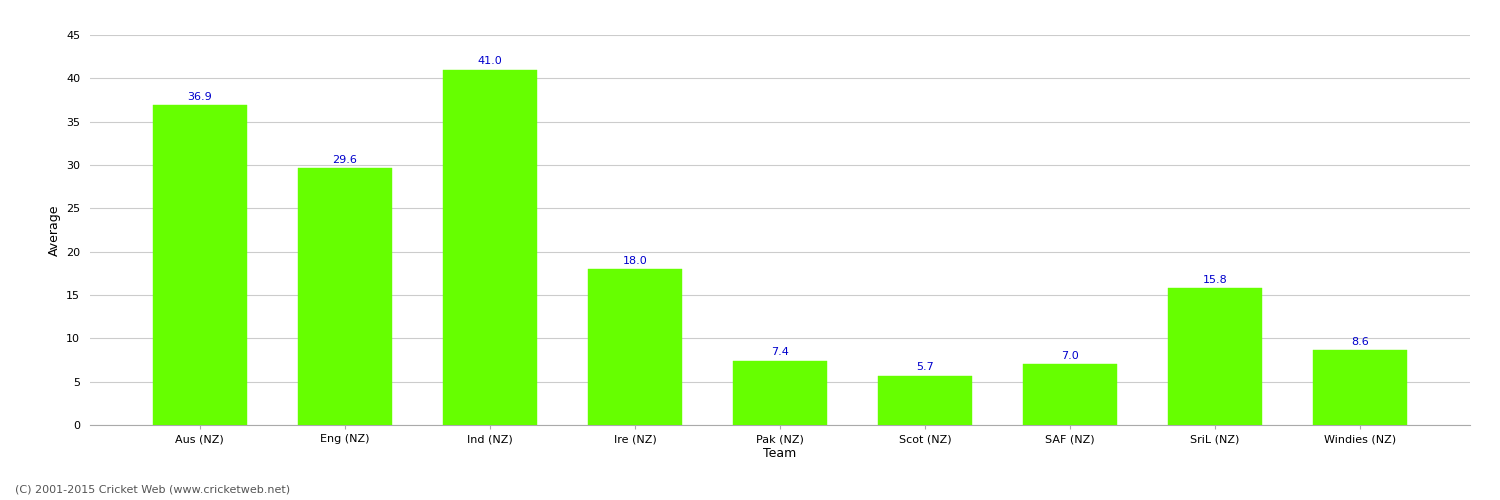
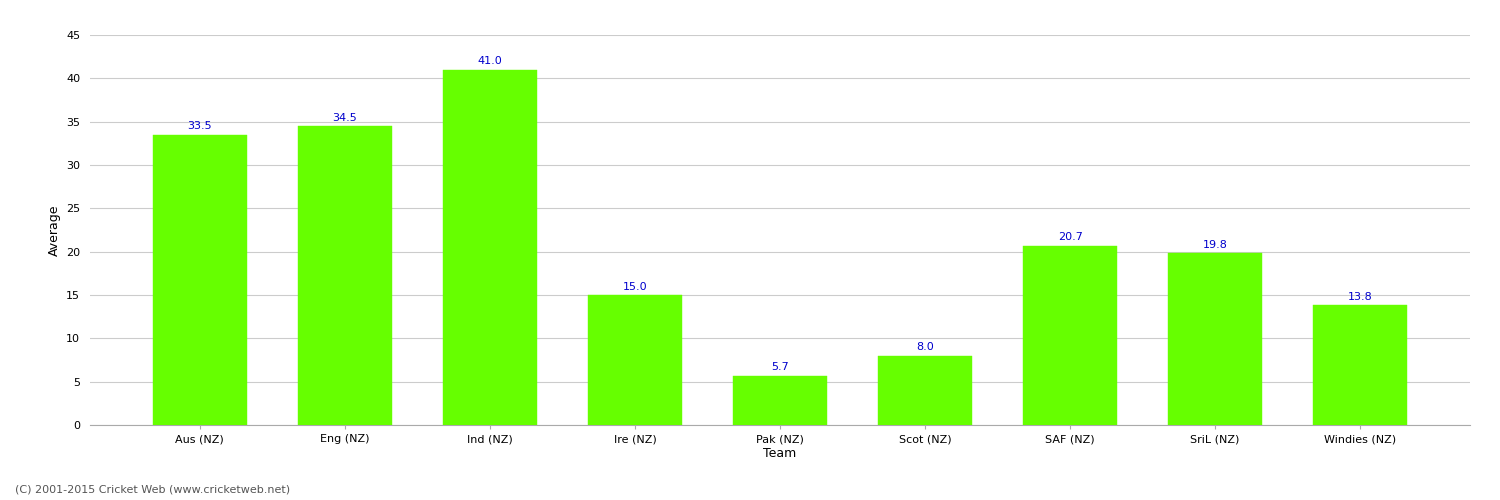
Aus (NZ): 36.9 -> 33.5
Eng (NZ): 29.6 -> 34.5
Ire (NZ): 18.0 -> 15.0
Pak (NZ): 7.4 -> 5.7
Scot (NZ): 5.7 -> 8.0
SAF (NZ): 7.0 -> 20.7
SriL (NZ): 15.8 -> 19.8
Windies (NZ): 8.6 -> 13.8
